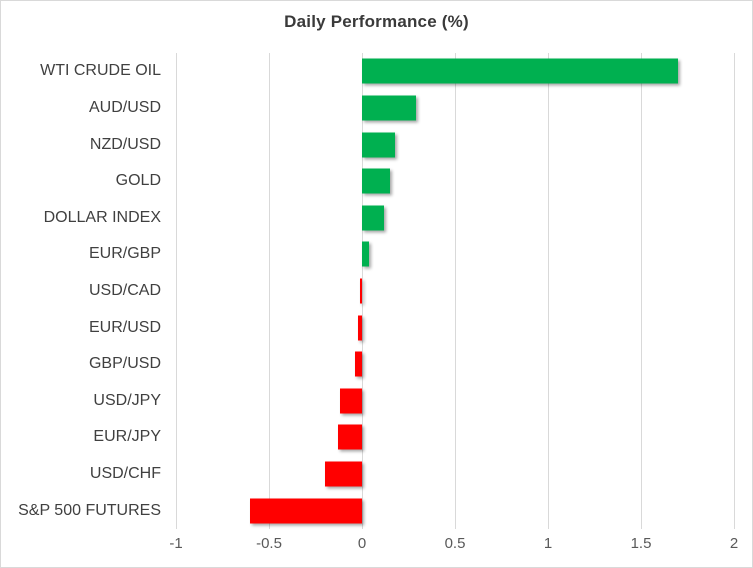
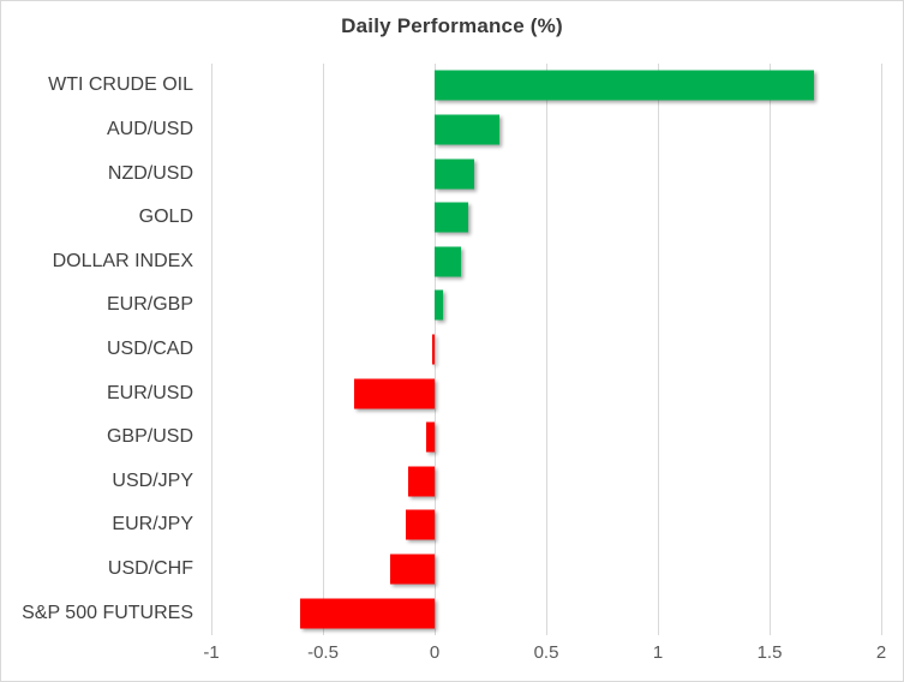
EUR/USD: -0.02 -> -0.36
